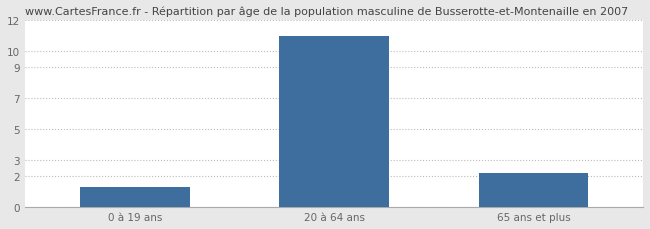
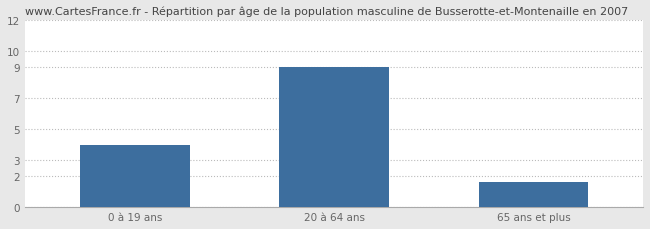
0 à 19 ans: 1.3 -> 4.0
20 à 64 ans: 11.0 -> 9.0
65 ans et plus: 2.2 -> 1.6
